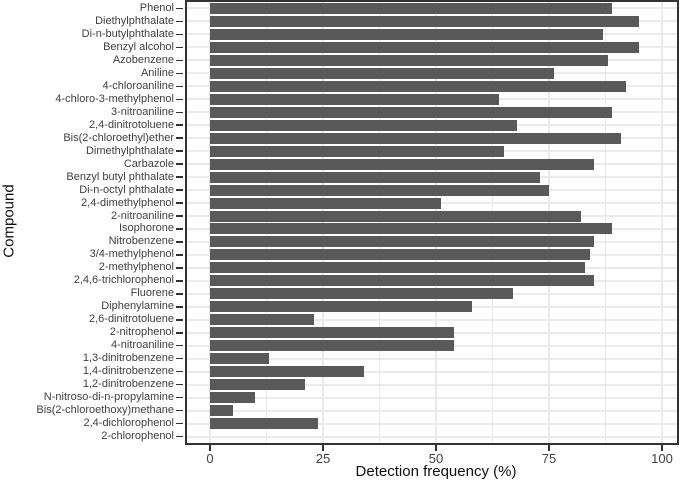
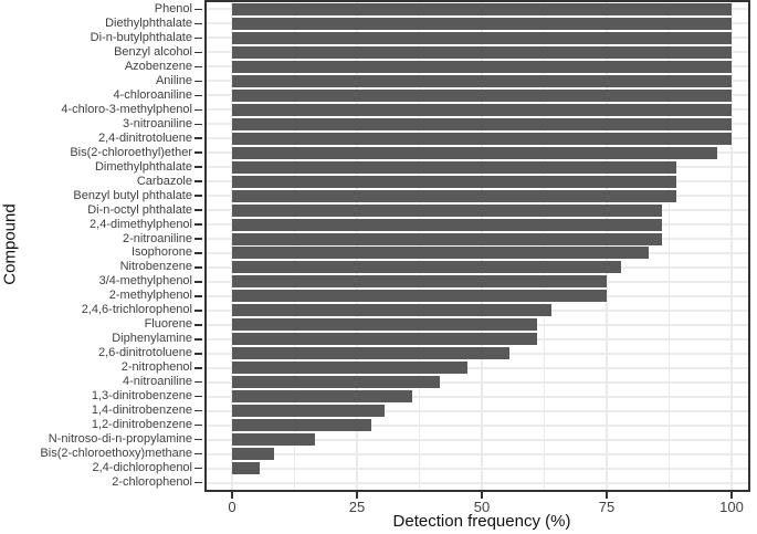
Phenol: 89 -> 100
Diethylphthalate: 95 -> 100
Di-n-butylphthalate: 87 -> 100
Benzyl alcohol: 95 -> 100
Azobenzene: 88 -> 100
Aniline: 76 -> 100
4-chloroaniline: 92 -> 100
4-chloro-3-methylphenol: 64 -> 100
3-nitroaniline: 89 -> 100
2,4-dinitrotoluene: 68 -> 100
Bis(2-chloroethyl)ether: 91 -> 97
Dimethylphthalate: 65 -> 89
Carbazole: 85 -> 89
Benzyl butyl phthalate: 73 -> 89
Di-n-octyl phthalate: 75 -> 86
2,4-dimethylphenol: 51 -> 86
2-nitroaniline: 82 -> 86
Isophorone: 89 -> 83
Nitrobenzene: 85 -> 78
3/4-methylphenol: 84 -> 75
2-methylphenol: 83 -> 75
2,4,6-trichlorophenol: 85 -> 64
Fluorene: 67 -> 61
Diphenylamine: 58 -> 61
2,6-dinitrotoluene: 23 -> 56
2-nitrophenol: 54 -> 47
4-nitroaniline: 54 -> 42
1,3-dinitrobenzene: 13 -> 36
1,4-dinitrobenzene: 34 -> 31
1,2-dinitrobenzene: 21 -> 28
N-nitroso-di-n-propylamine: 10 -> 17
Bis(2-chloroethoxy)methane: 5 -> 8
2,4-dichlorophenol: 24 -> 6
